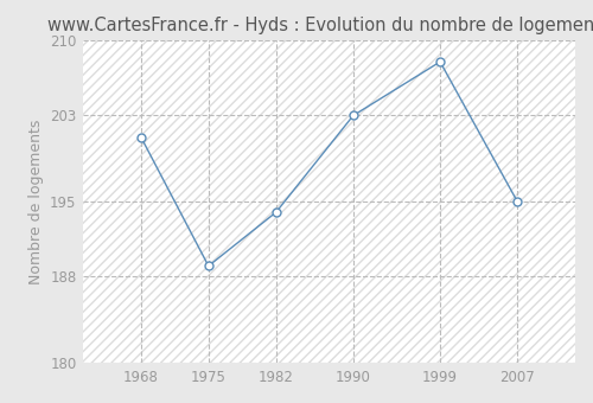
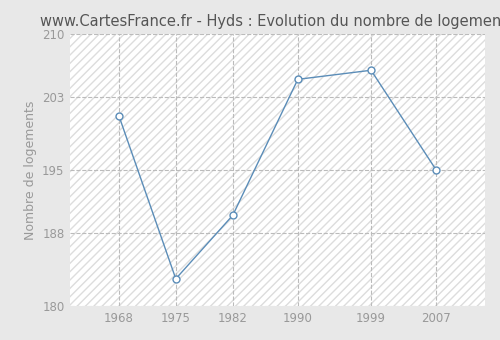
1975: 189 -> 183
1982: 194 -> 190
1990: 203 -> 205
1999: 208 -> 206
